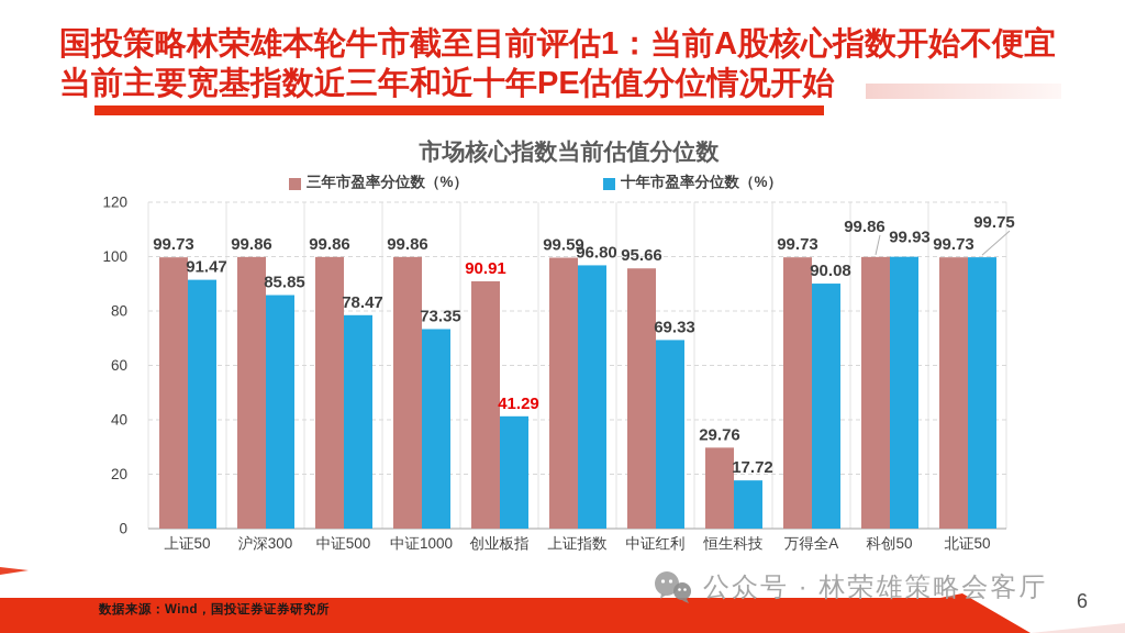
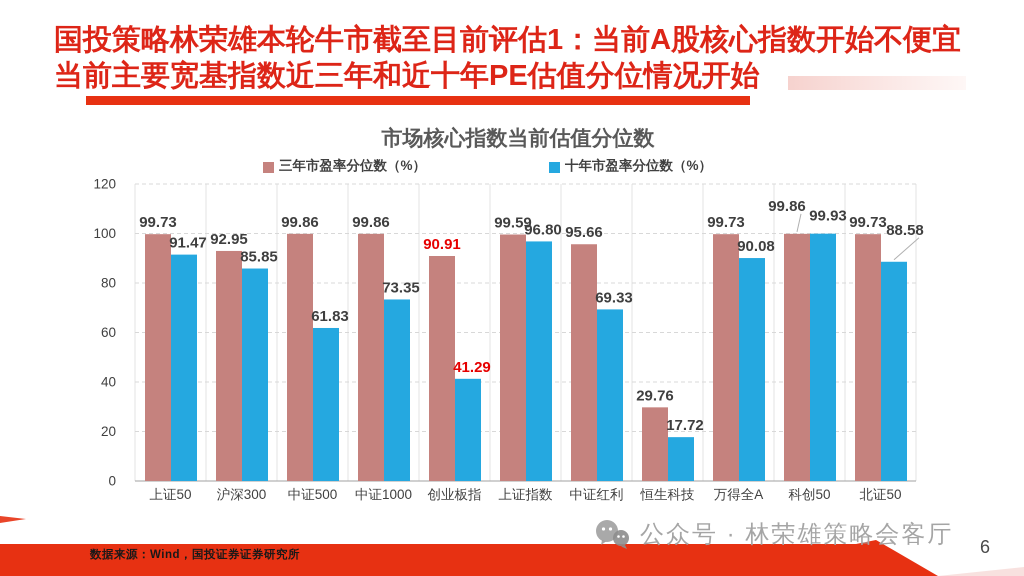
三年市盈率分位数（%）/沪深300: 99.86 -> 92.95
十年市盈率分位数（%）/中证500: 78.47 -> 61.83
十年市盈率分位数（%）/北证50: 99.75 -> 88.58
